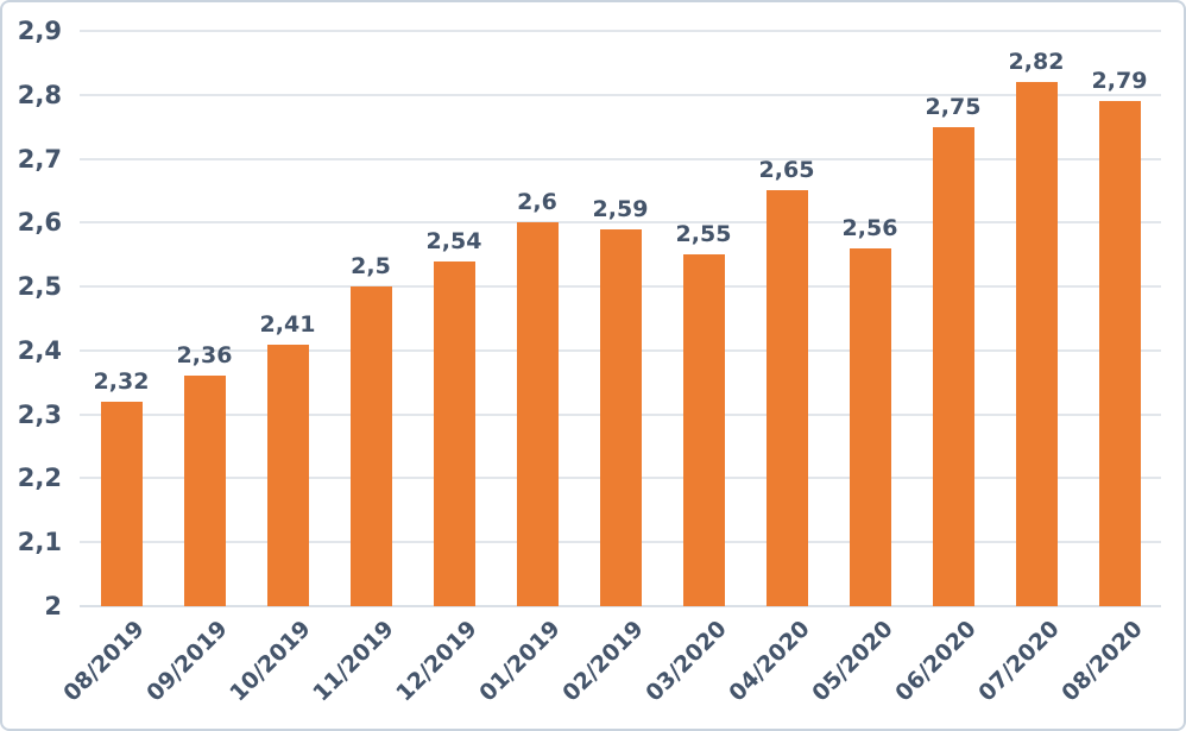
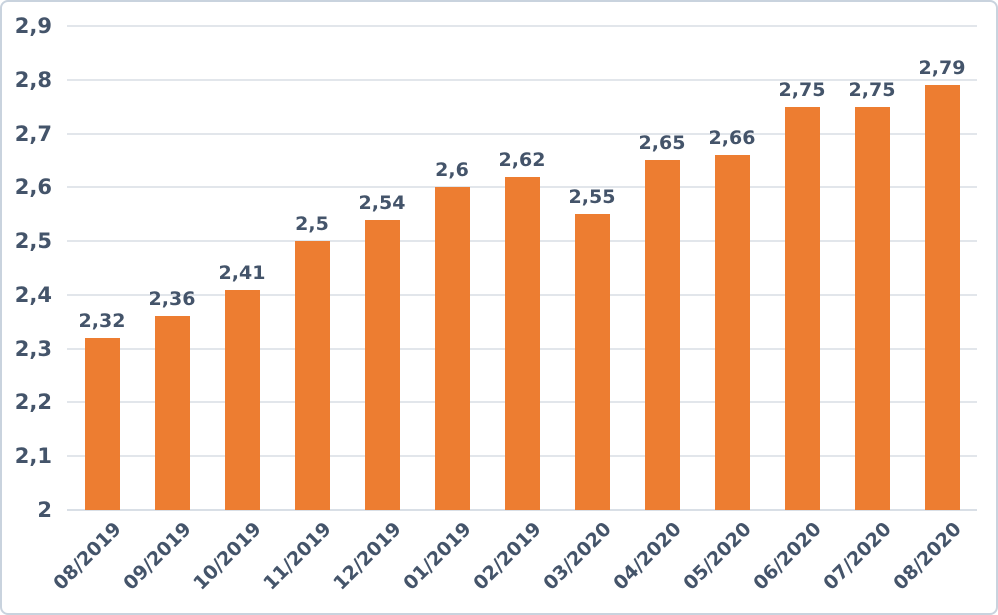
02/2019: 2,59 -> 2,62
05/2020: 2,56 -> 2,66
07/2020: 2,82 -> 2,75
